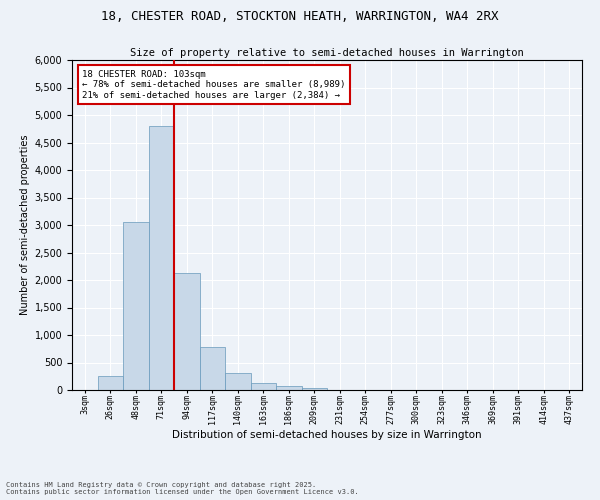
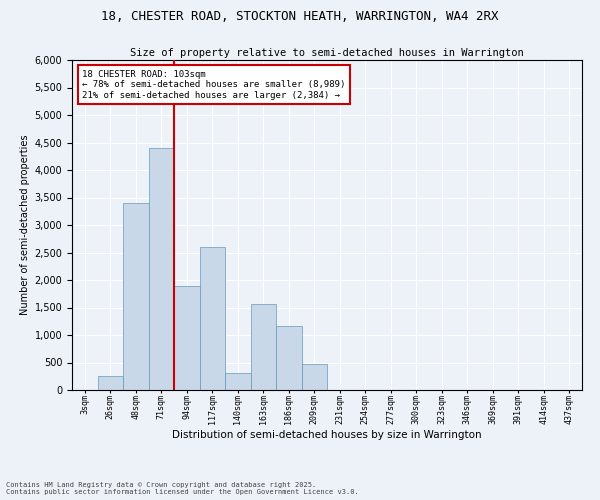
48sqm: 3,050 -> 3,400
71sqm: 4,800 -> 4,400
94sqm: 2,130 -> 1,900
117sqm: 780 -> 2,600
163sqm: 140 -> 1,560
186sqm: 70 -> 1,160
209sqm: 40 -> 480
